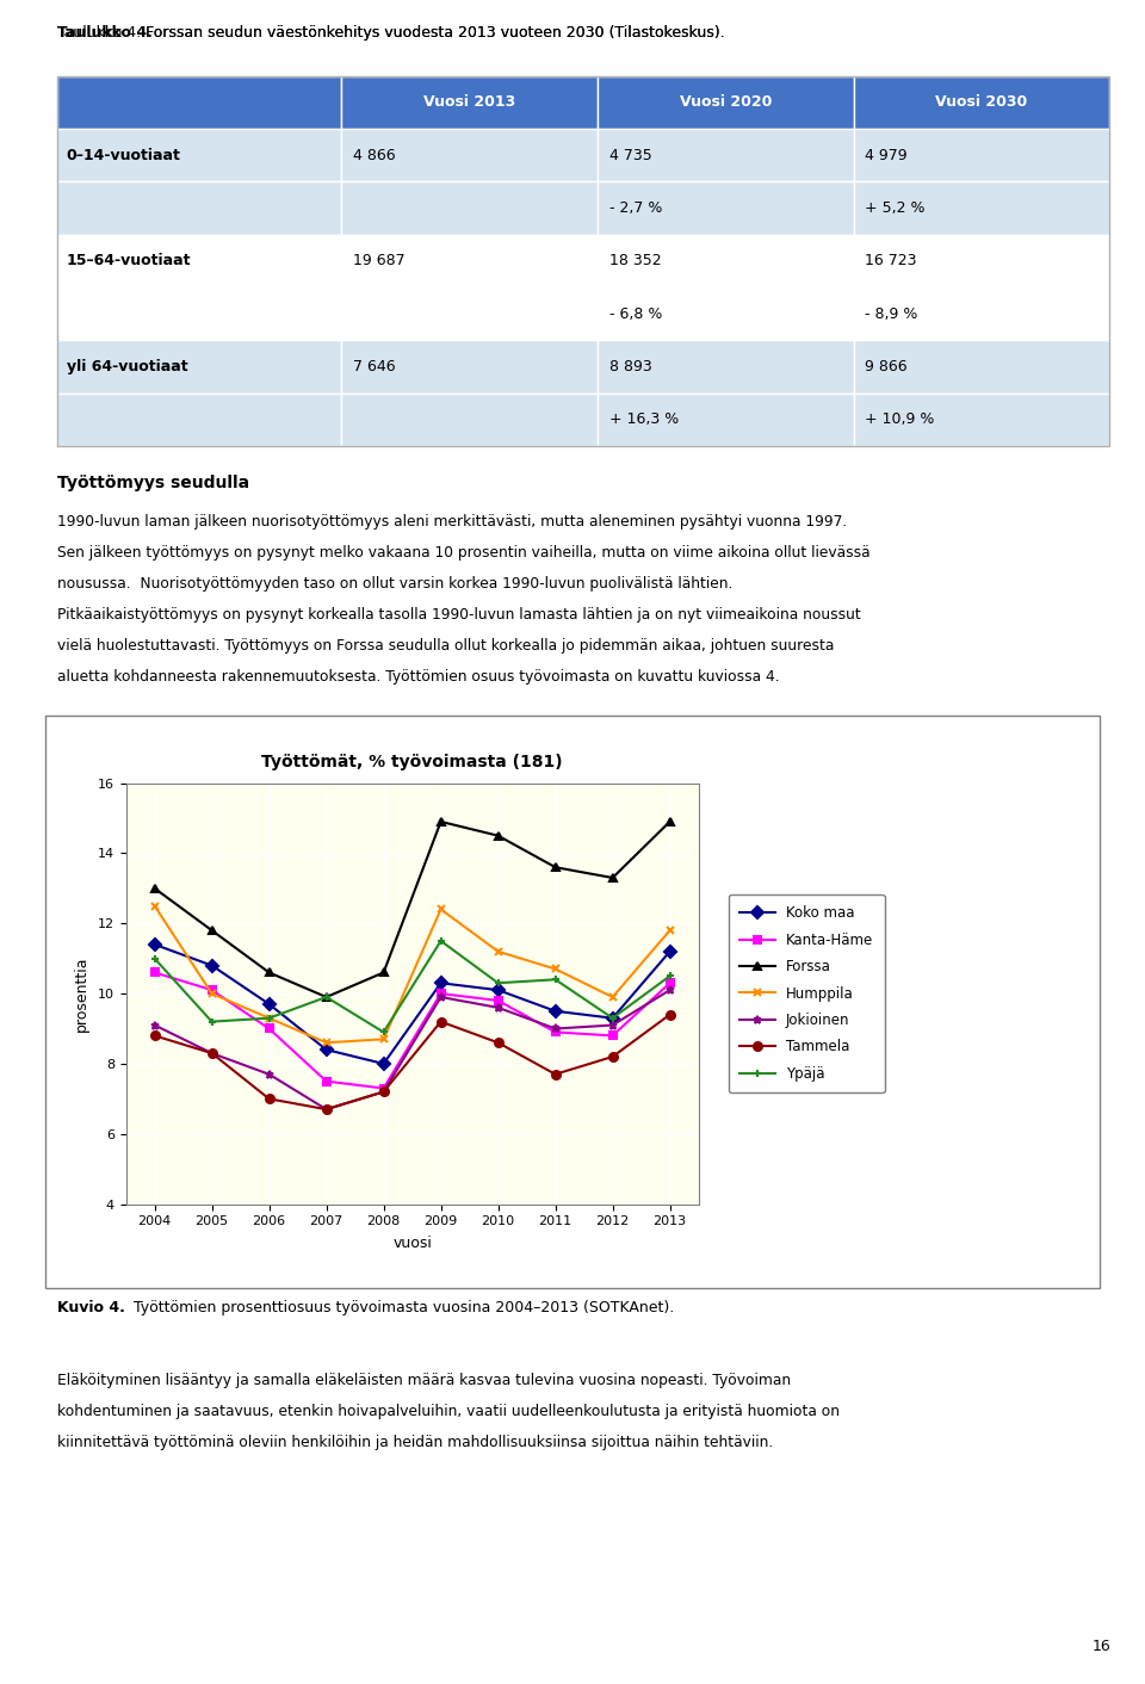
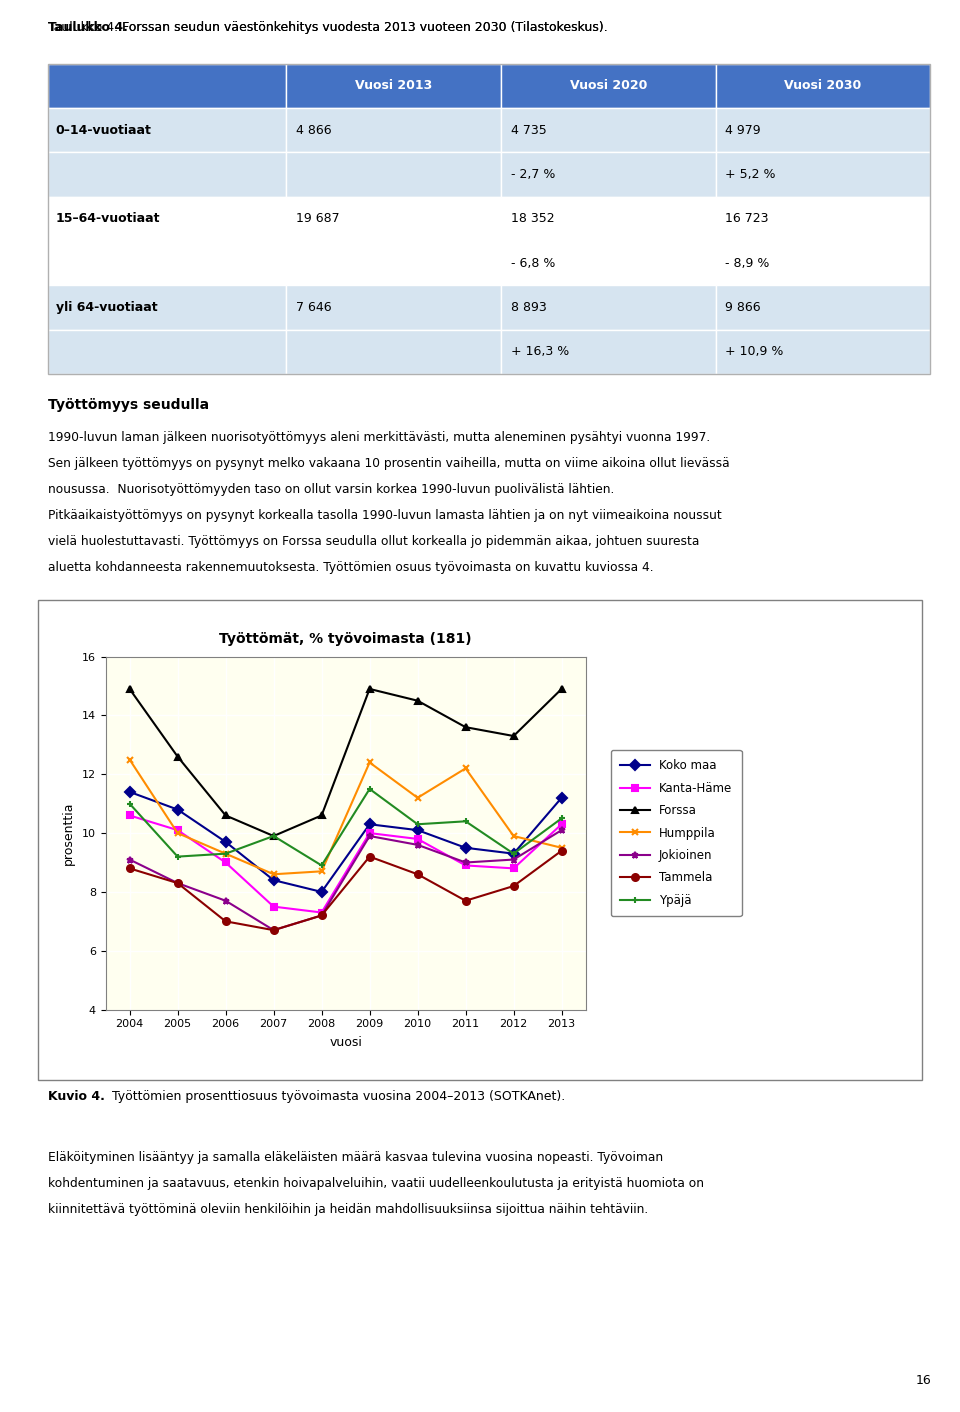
Forssa/2004: 13.0 -> 14.9
Forssa/2005: 11.8 -> 12.6
Humppila/2011: 10.7 -> 12.2
Humppila/2013: 11.8 -> 9.5
